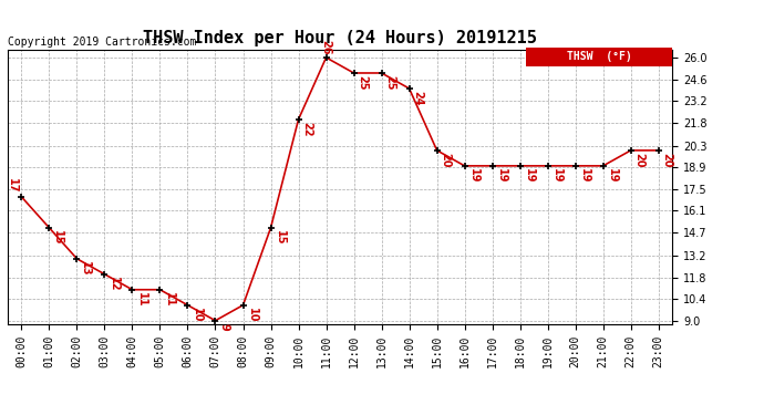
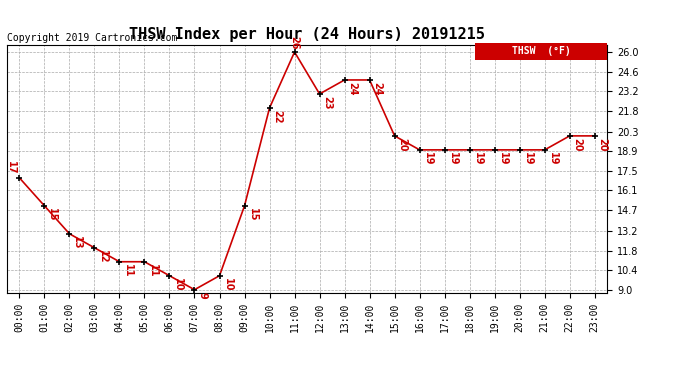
12:00: 25 -> 23
13:00: 25 -> 24
